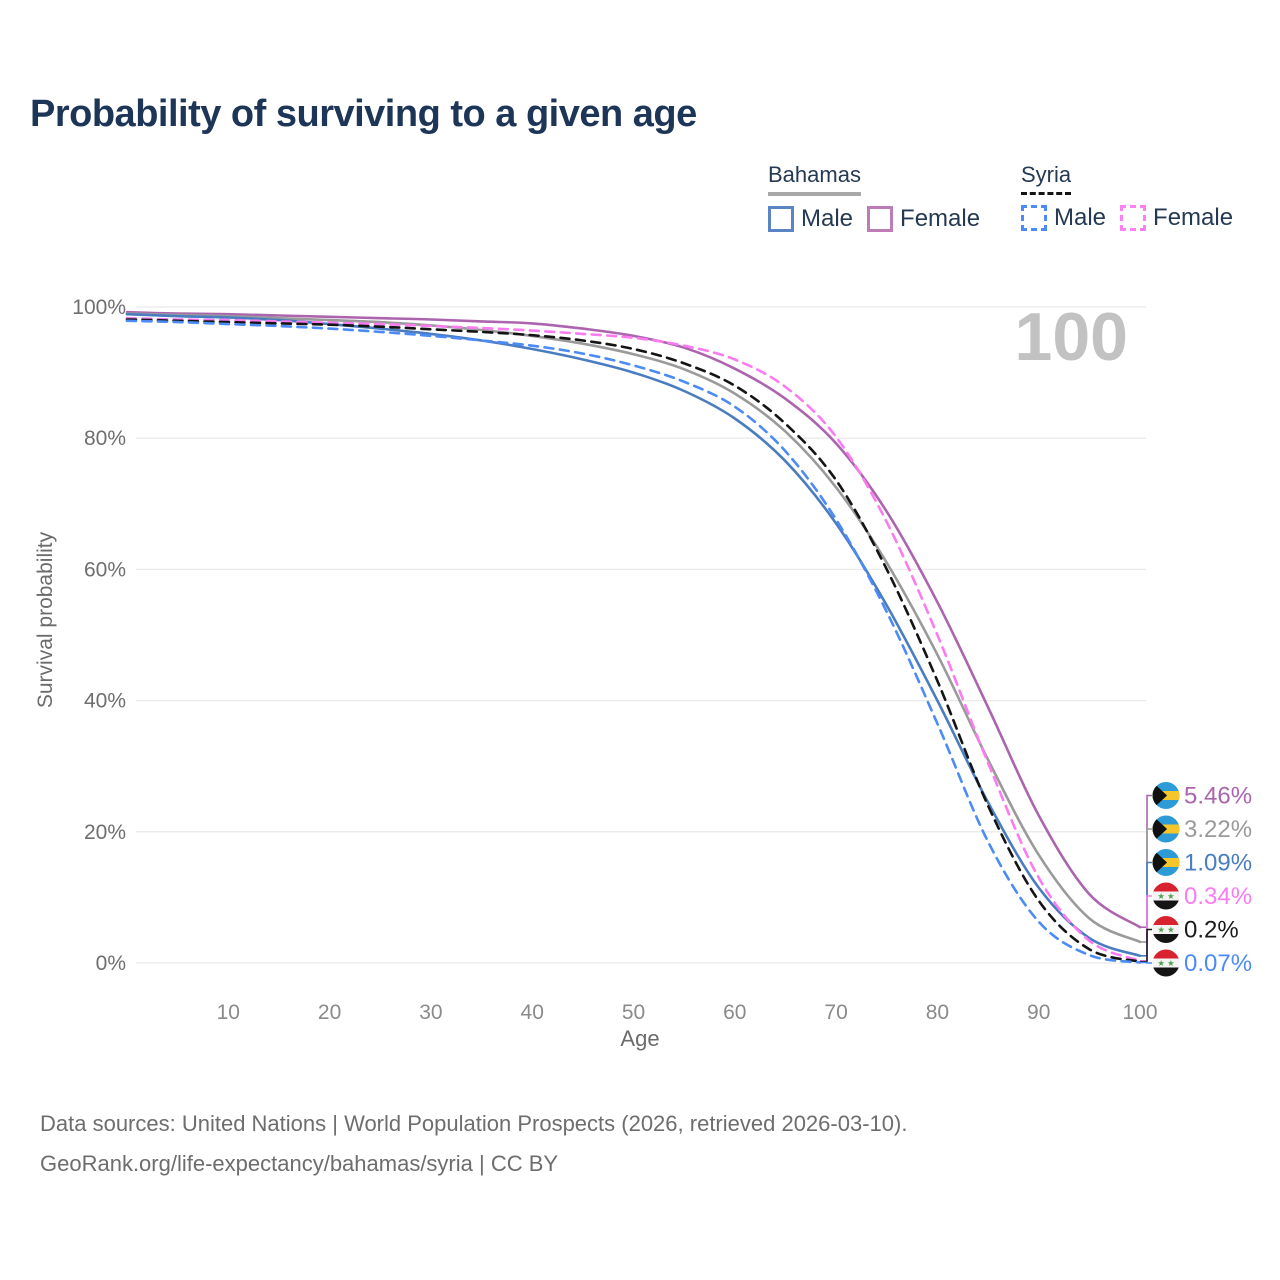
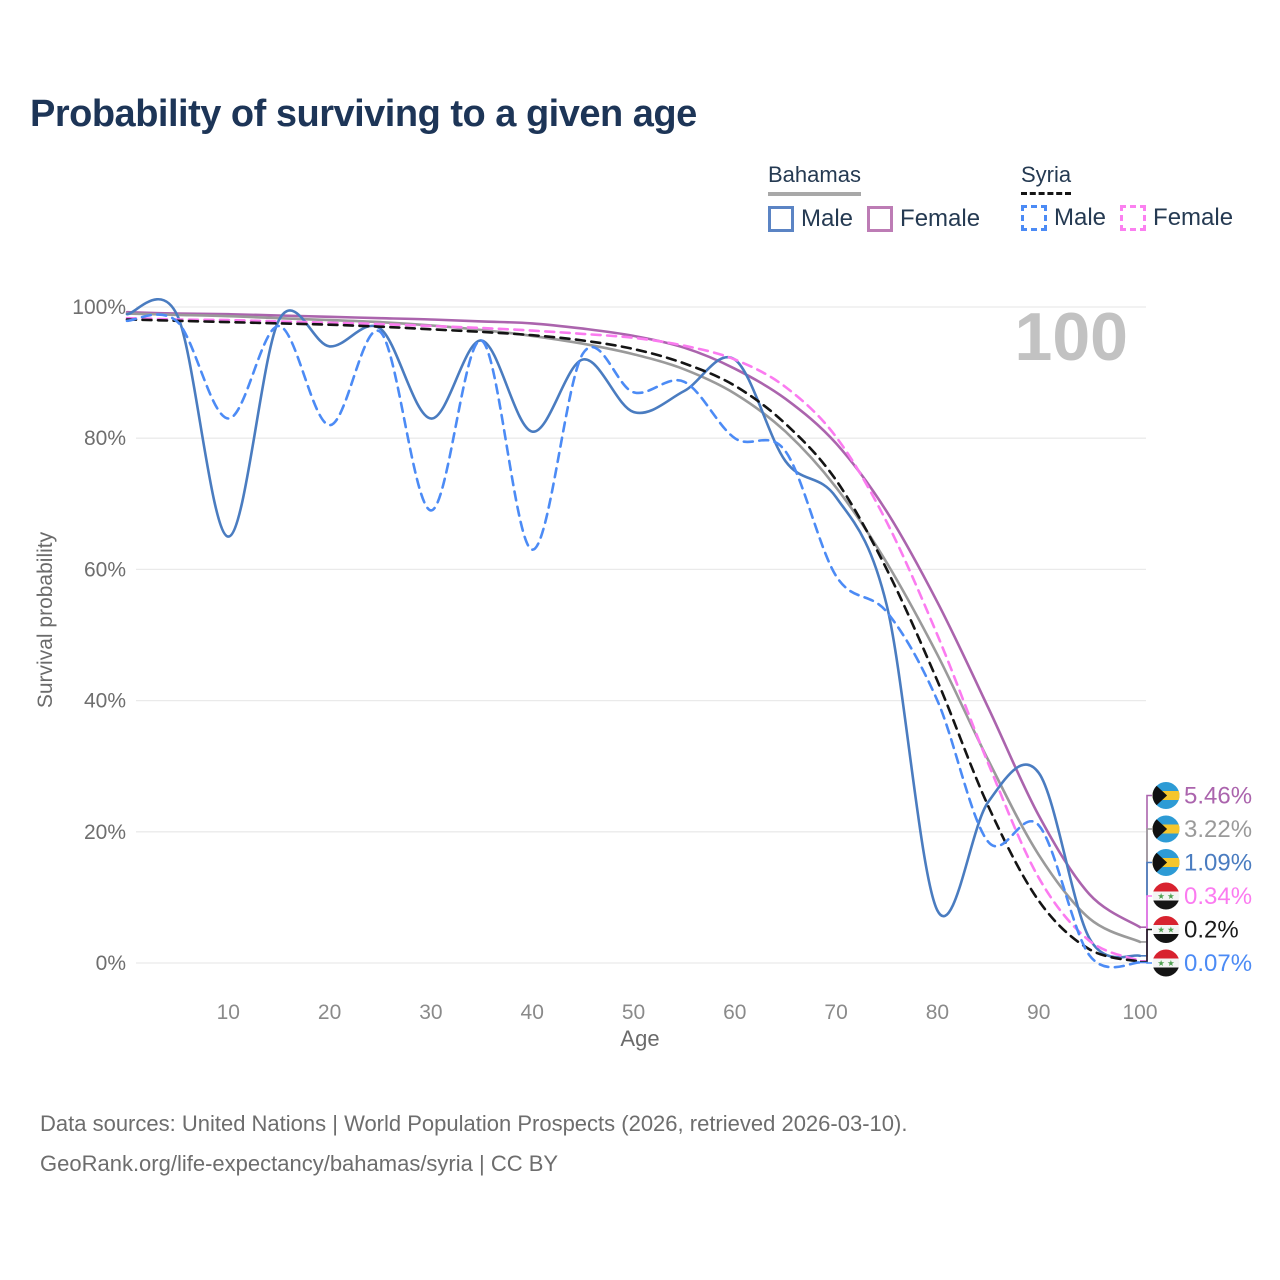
Bahamas Male/10: 98% -> 65%
Syria Male/10: 97% -> 83%
Bahamas Male/20: 97% -> 94%
Syria Male/20: 97% -> 82%
Bahamas Male/30: 96% -> 83%
Syria Male/30: 96% -> 69%
Bahamas Male/40: 94% -> 81%
Syria Male/40: 94% -> 63%
Bahamas Male/50: 90% -> 84%
Syria Male/50: 91% -> 87%
Bahamas Male/60: 83% -> 92%
Syria Male/60: 85% -> 80%
Bahamas Male/70: 67% -> 71%
Syria Male/70: 68% -> 59%
Bahamas Male/80: 40% -> 8%
Syria Male/80: 36% -> 40%
Bahamas Male/90: 12% -> 29%
Syria Male/90: 6% -> 21%
